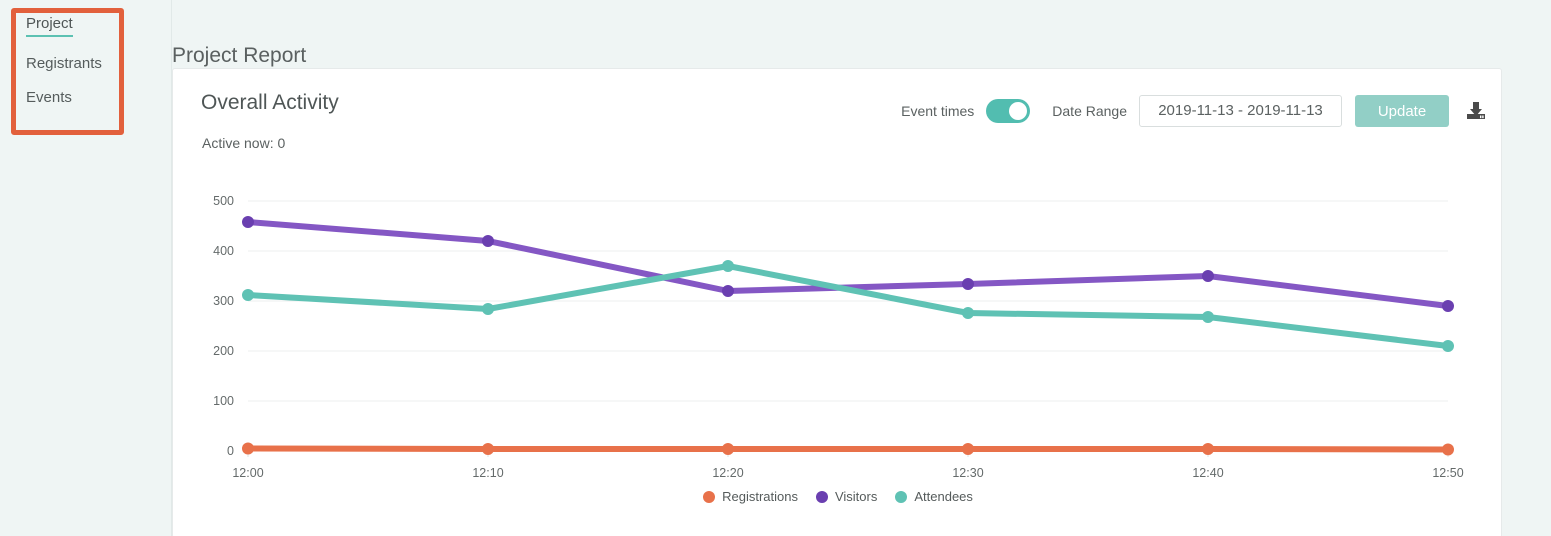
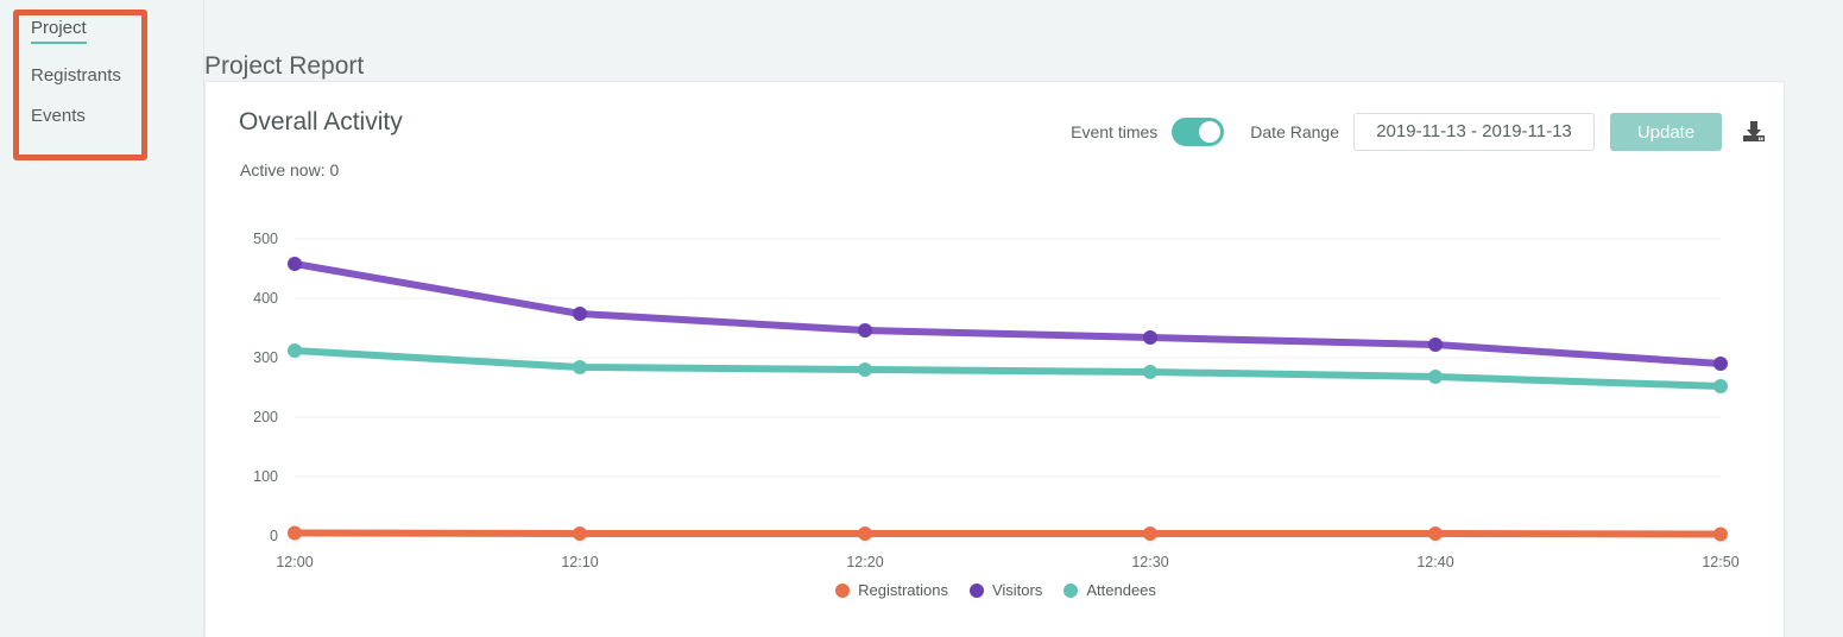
Visitors/12:10: 420 -> 370
Visitors/12:20: 320 -> 350
Attendees/12:20: 370 -> 280
Visitors/12:40: 350 -> 320
Attendees/12:50: 210 -> 250
